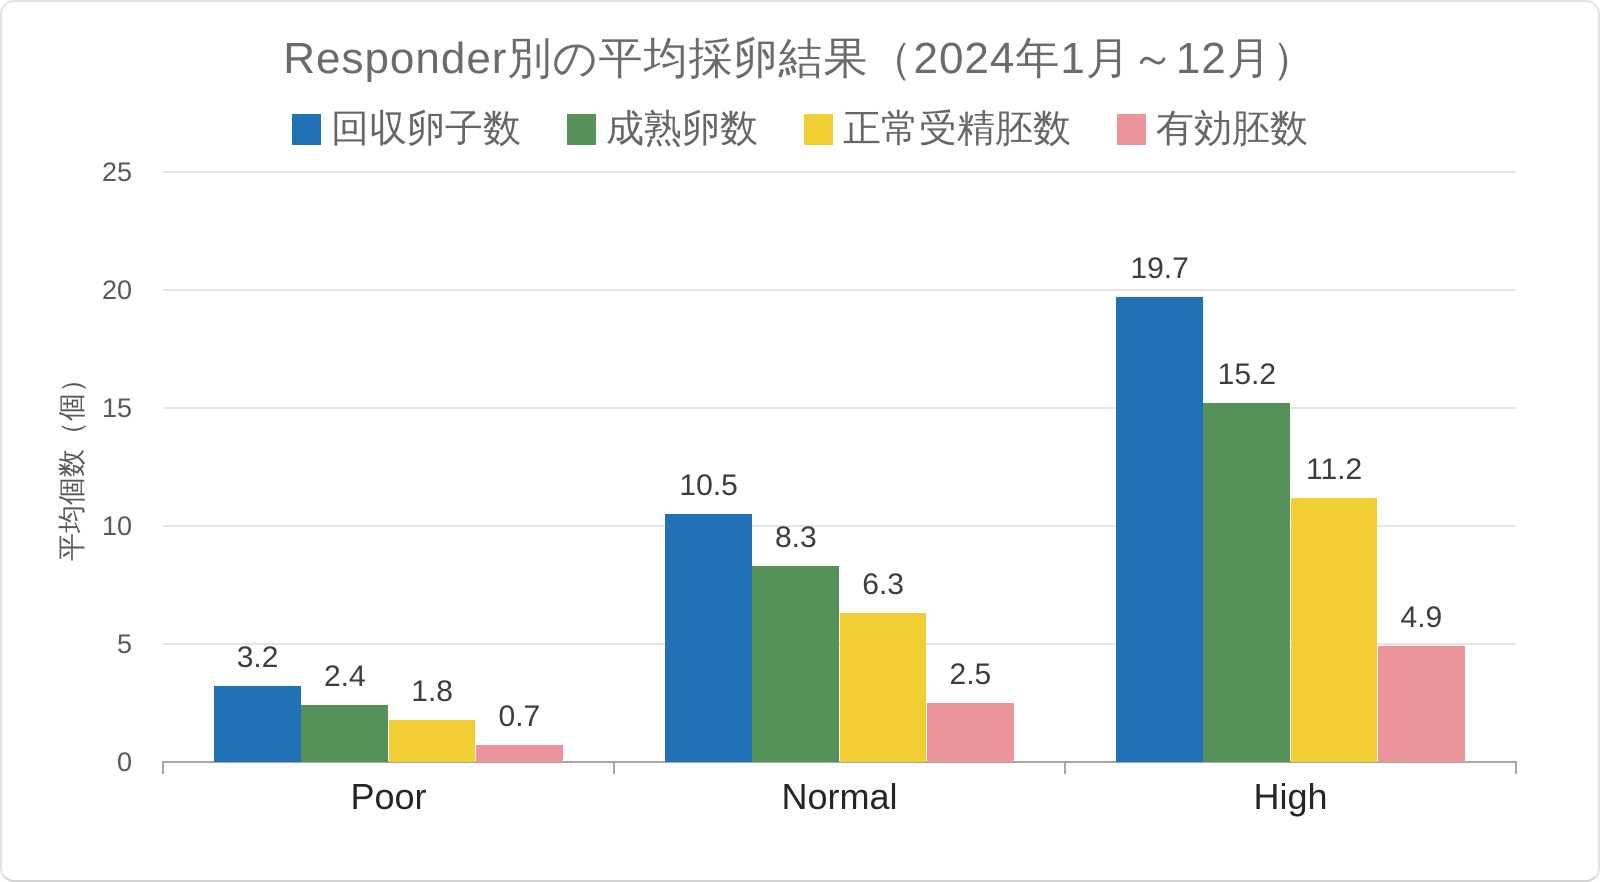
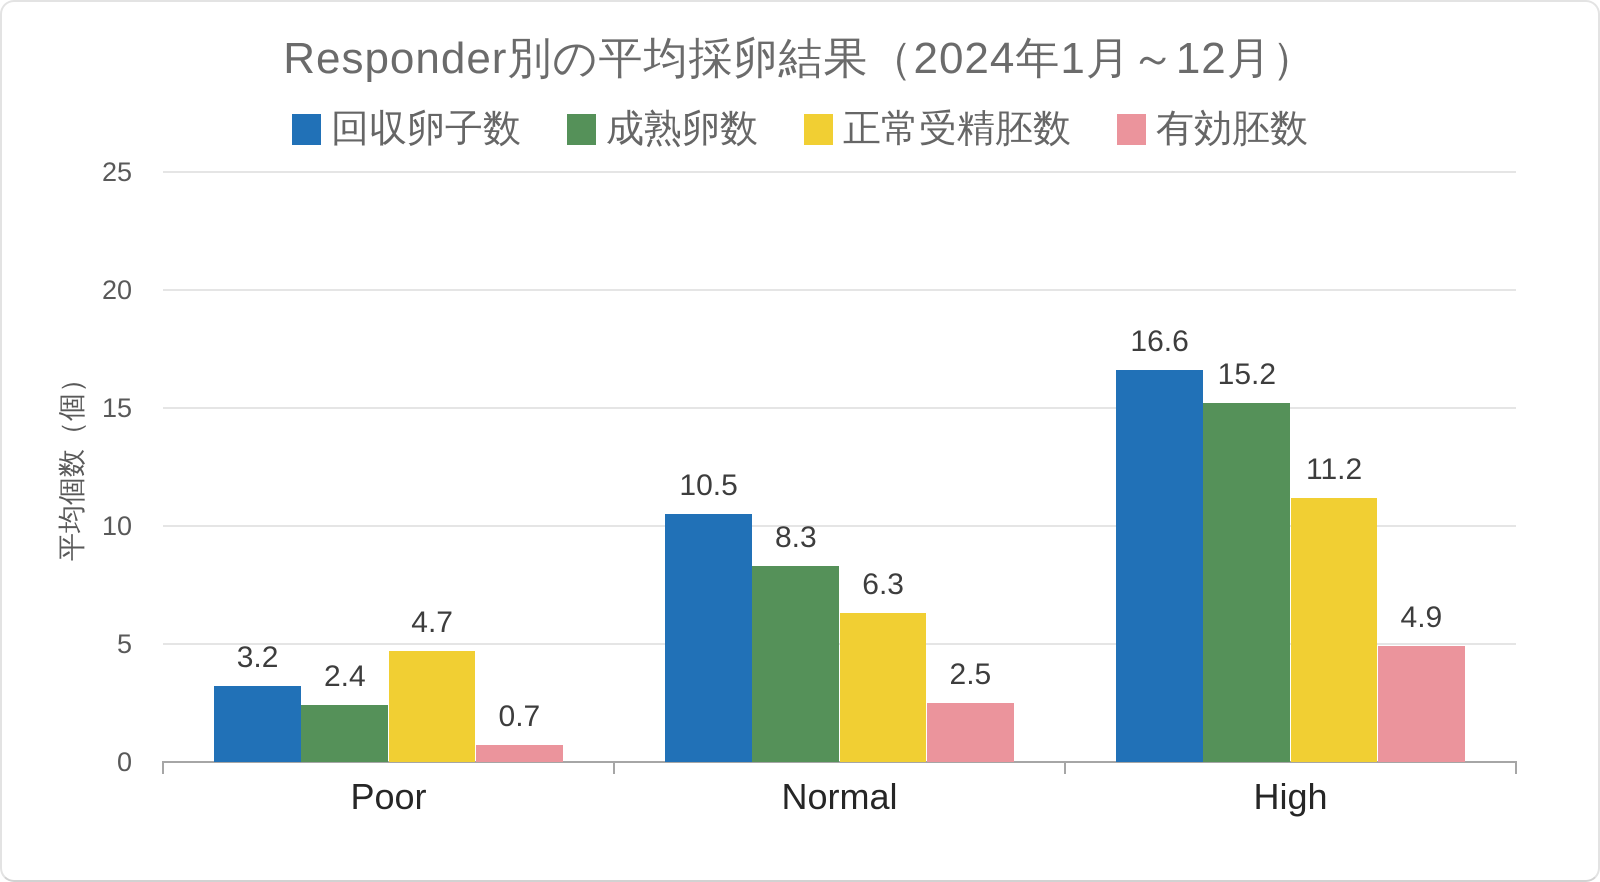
正常受精胚数/Poor: 1.8 -> 4.7
回収卵子数/High: 19.7 -> 16.6
